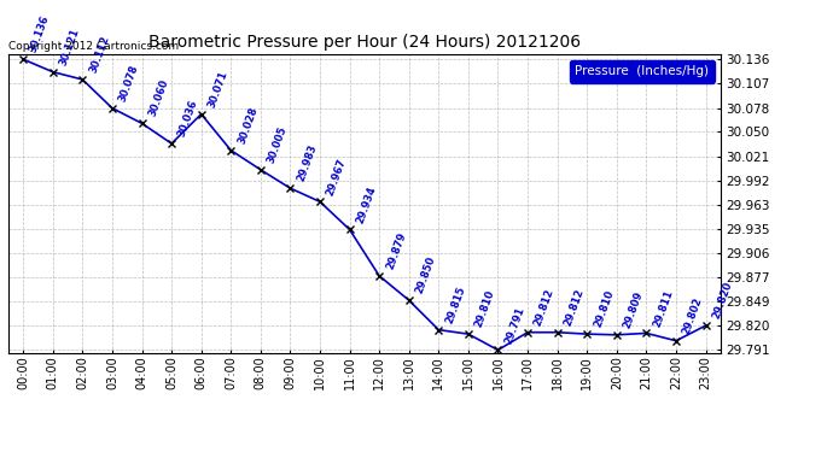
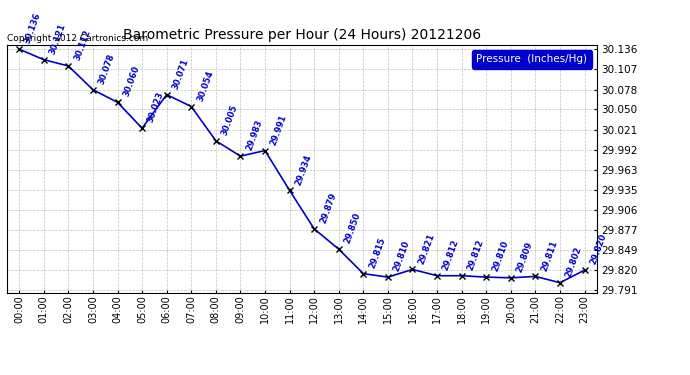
05:00: 30.036 -> 30.023
07:00: 30.028 -> 30.054
10:00: 29.967 -> 29.991
16:00: 29.791 -> 29.821
